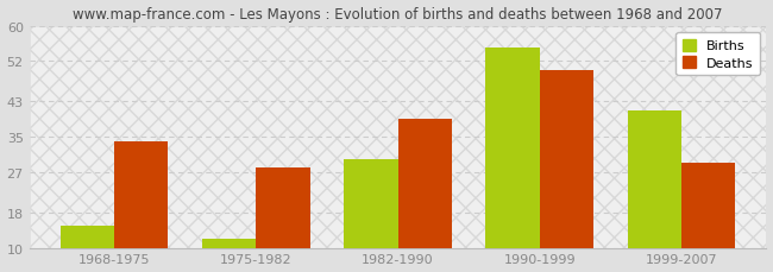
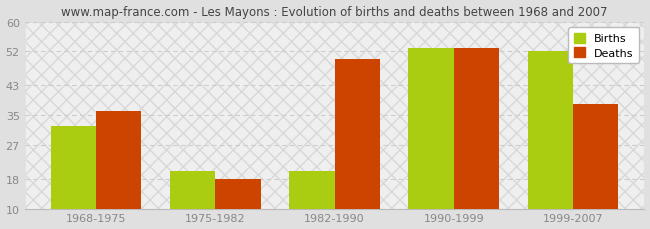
Births/1968-1975: 15 -> 32
Deaths/1968-1975: 34 -> 36
Births/1975-1982: 12 -> 20
Deaths/1975-1982: 28 -> 18
Births/1982-1990: 30 -> 20
Deaths/1982-1990: 39 -> 50
Births/1990-1999: 55 -> 53
Deaths/1990-1999: 50 -> 53
Births/1999-2007: 41 -> 52
Deaths/1999-2007: 29 -> 38
